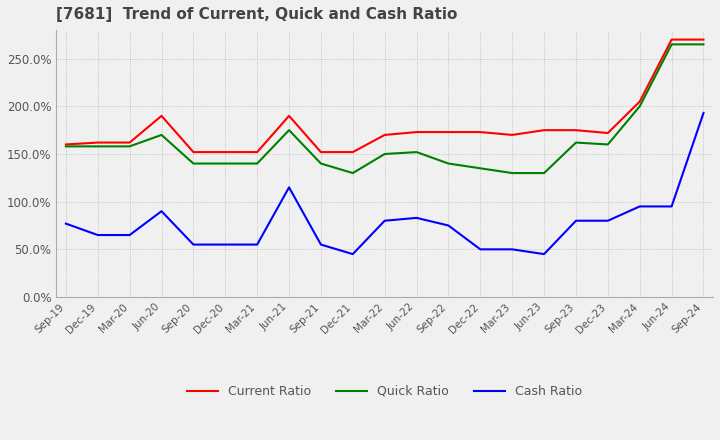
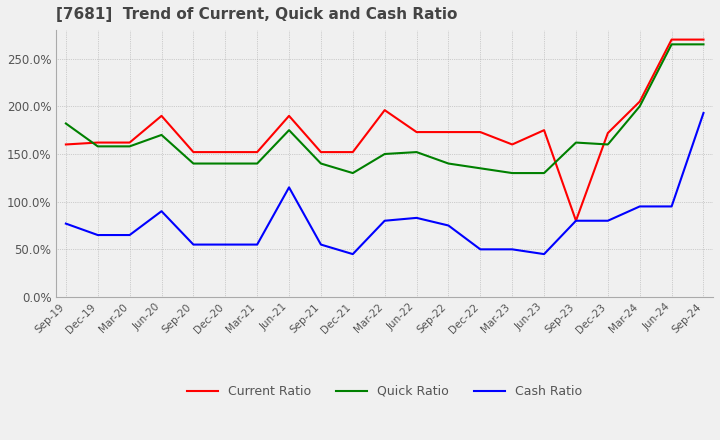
Quick Ratio/Sep-19: 158% -> 182%
Current Ratio/Mar-22: 170% -> 196%
Current Ratio/Mar-23: 170% -> 160%
Current Ratio/Sep-23: 175% -> 80%
